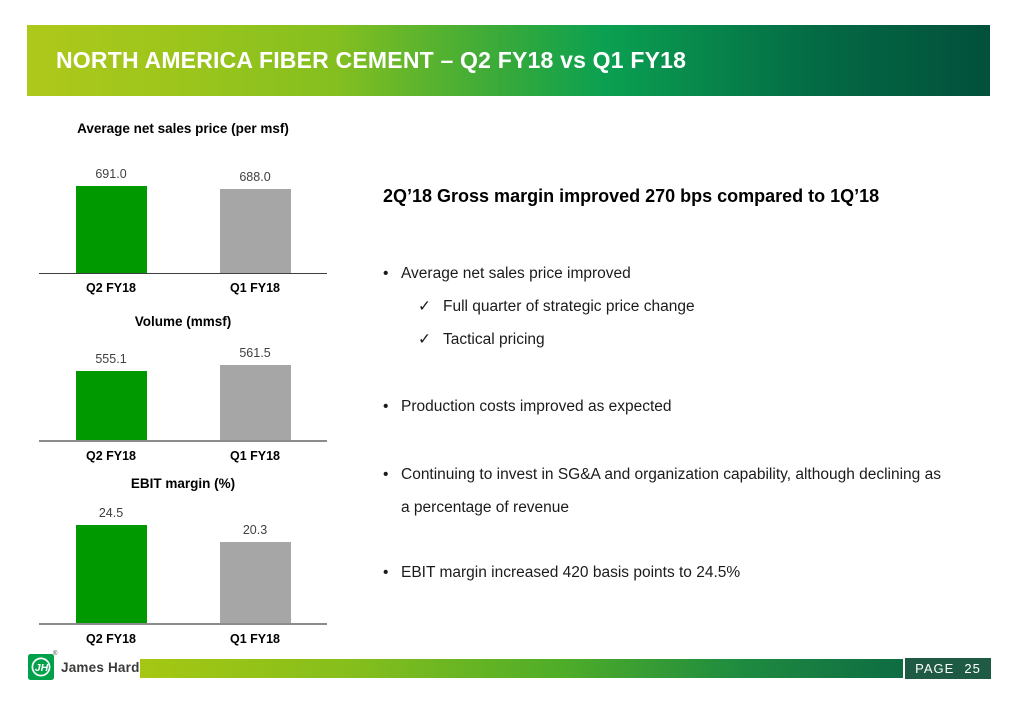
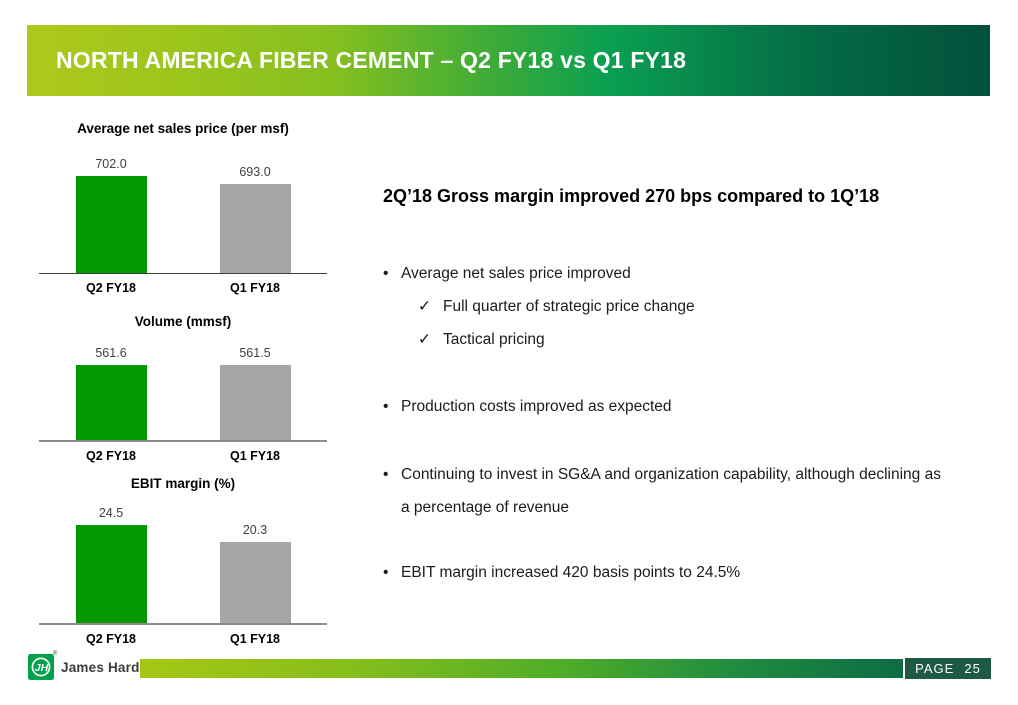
Average net sales price (per msf)/Q2 FY18: 691.0 -> 702.0
Average net sales price (per msf)/Q1 FY18: 688.0 -> 693.0
Volume (mmsf)/Q2 FY18: 555.1 -> 561.6
